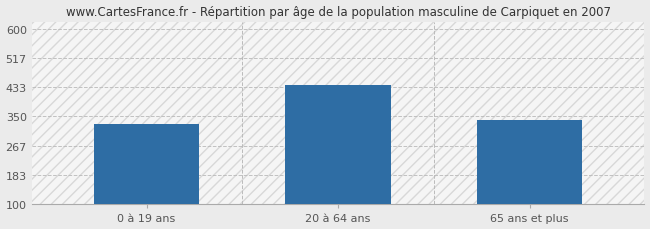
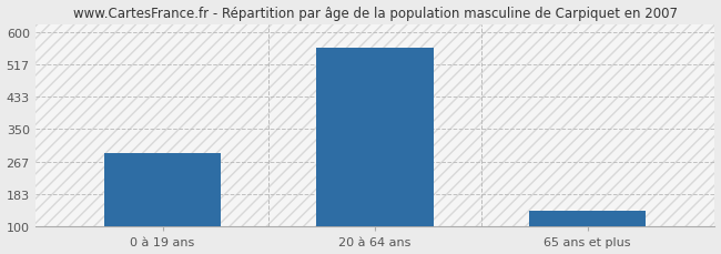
0 à 19 ans: 330 -> 290
20 à 64 ans: 440 -> 560
65 ans et plus: 340 -> 140
